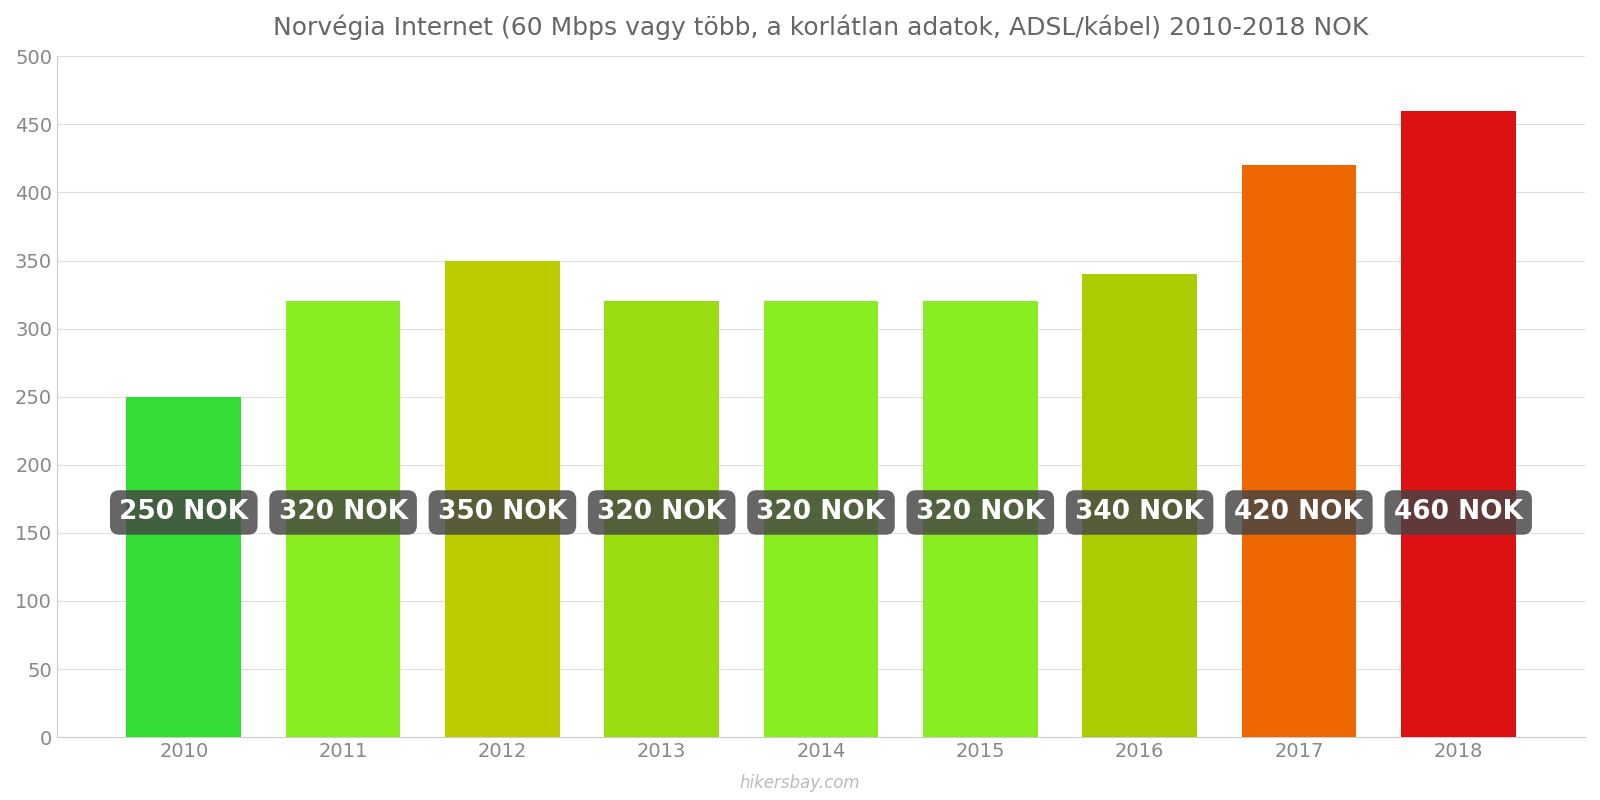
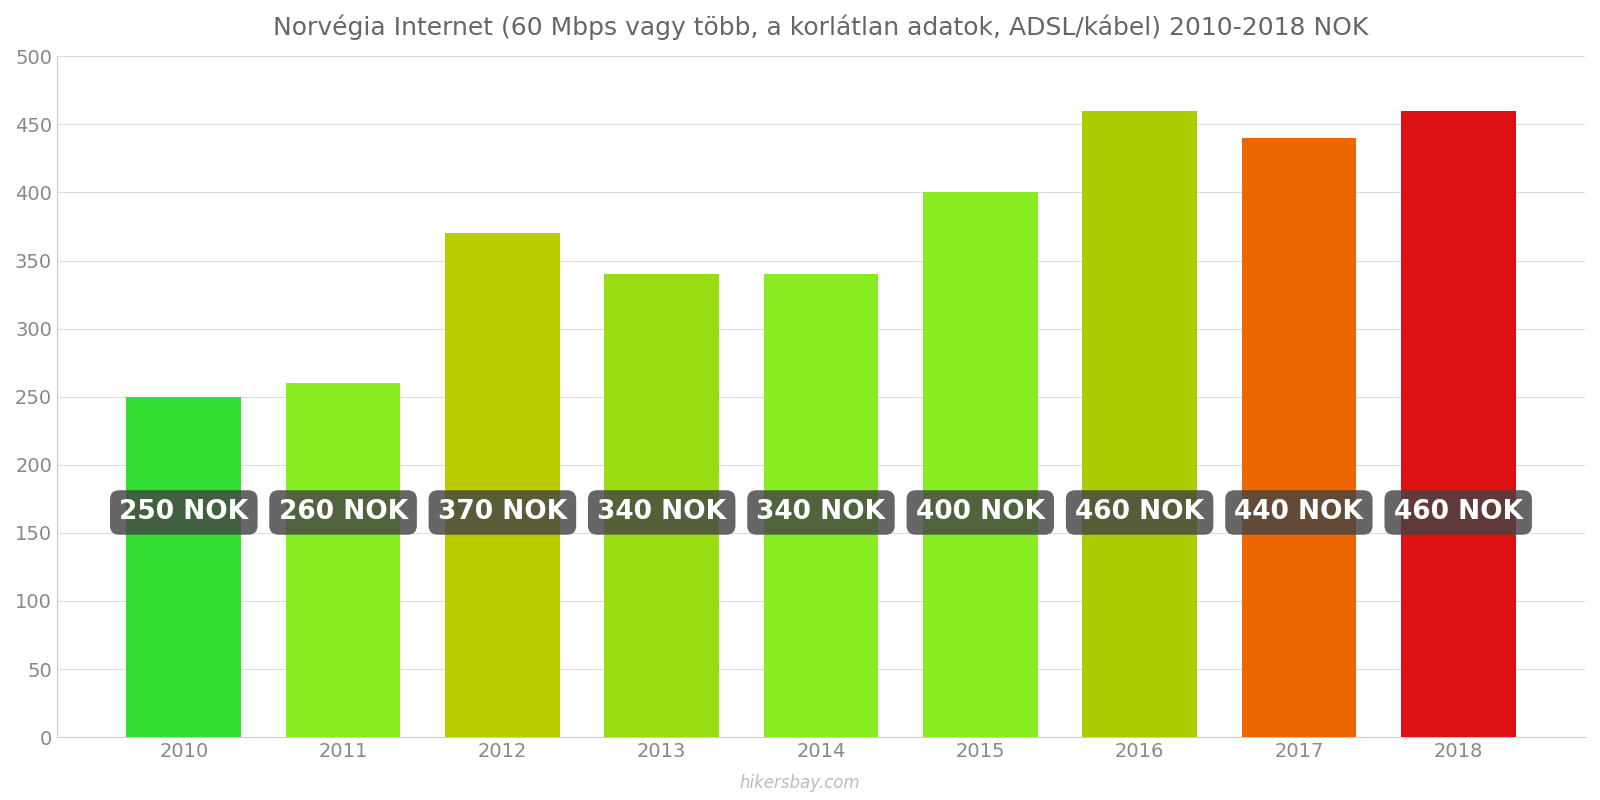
2011: 320 -> 260
2012: 350 -> 370
2013: 320 -> 340
2014: 320 -> 340
2015: 320 -> 400
2016: 340 -> 460
2017: 420 -> 440
